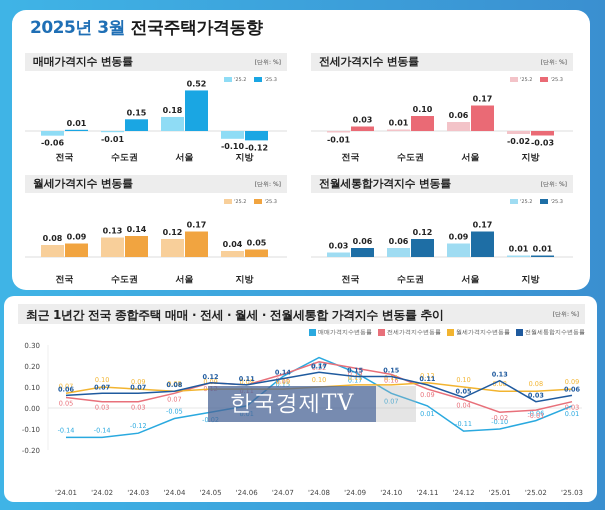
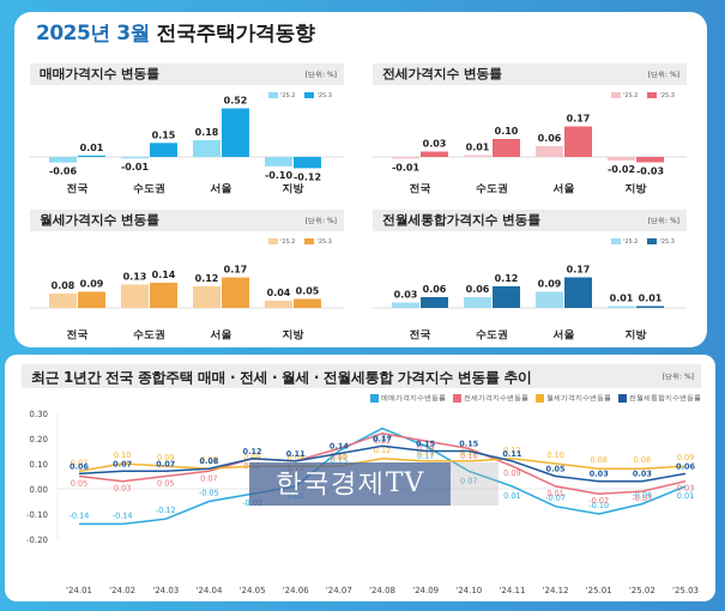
최근 1년간 전국 종합주택 매매 · 전세 · 월세 · 전월세통합 가격지수 변동률 추이/전세가격지수변동률/'24.03: 0.03 -> 0.05
최근 1년간 전국 종합주택 매매 · 전세 · 월세 · 전월세통합 가격지수 변동률 추이/월세가격지수변동률/'24.08: 0.10 -> 0.12
최근 1년간 전국 종합주택 매매 · 전세 · 월세 · 전월세통합 가격지수 변동률 추이/매매가격지수변동률/'24.12: -0.11 -> -0.07
최근 1년간 전국 종합주택 매매 · 전세 · 월세 · 전월세통합 가격지수 변동률 추이/전세가격지수변동률/'24.12: 0.04 -> 0.01
최근 1년간 전국 종합주택 매매 · 전세 · 월세 · 전월세통합 가격지수 변동률 추이/전월세통합지수변동률/'25.01: 0.13 -> 0.03
